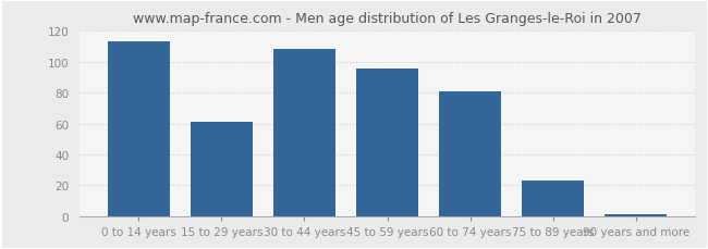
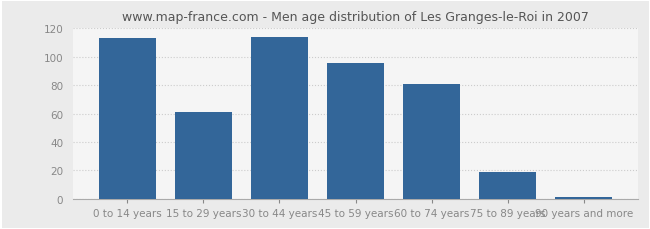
30 to 44 years: 108 -> 114
75 to 89 years: 23 -> 19
